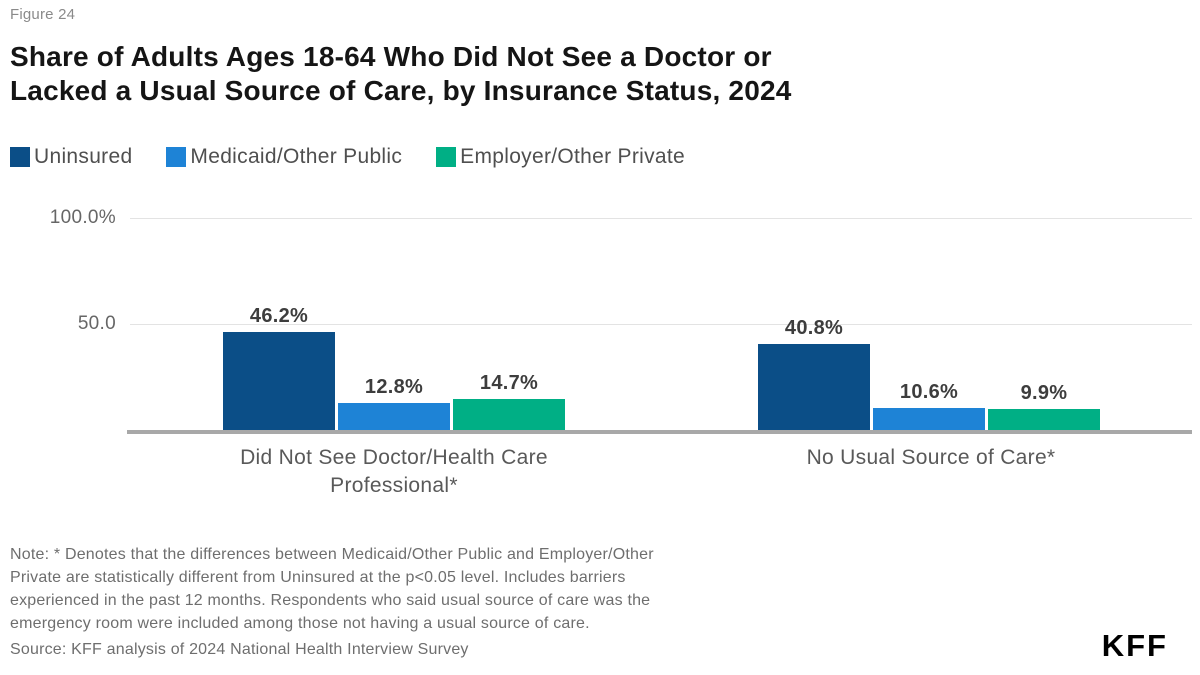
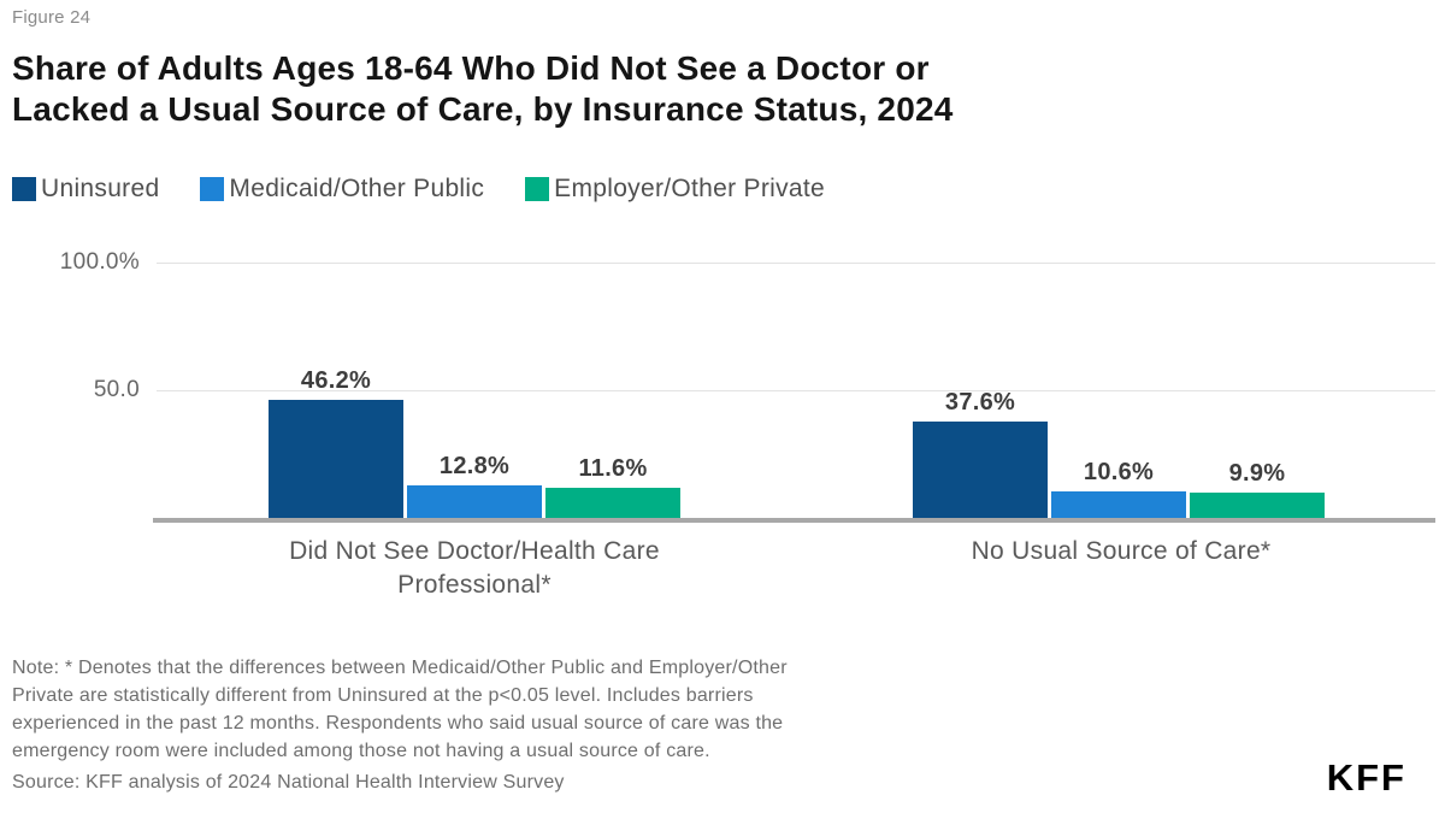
Employer/Other Private/Did Not See Doctor/Health Care Professional*: 14.7% -> 11.6%
Uninsured/No Usual Source of Care*: 40.8% -> 37.6%
